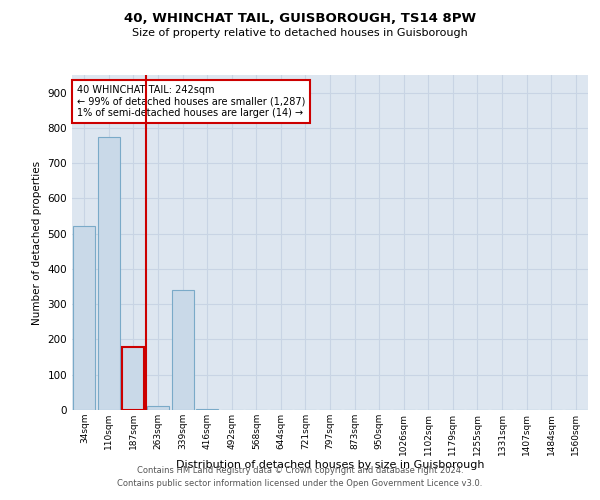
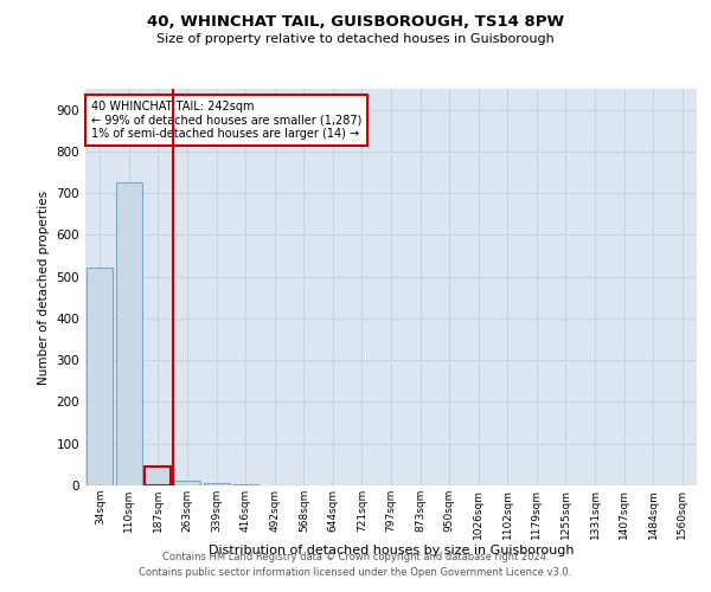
110sqm: 775 -> 727
187sqm: 180 -> 46
339sqm: 340 -> 6
